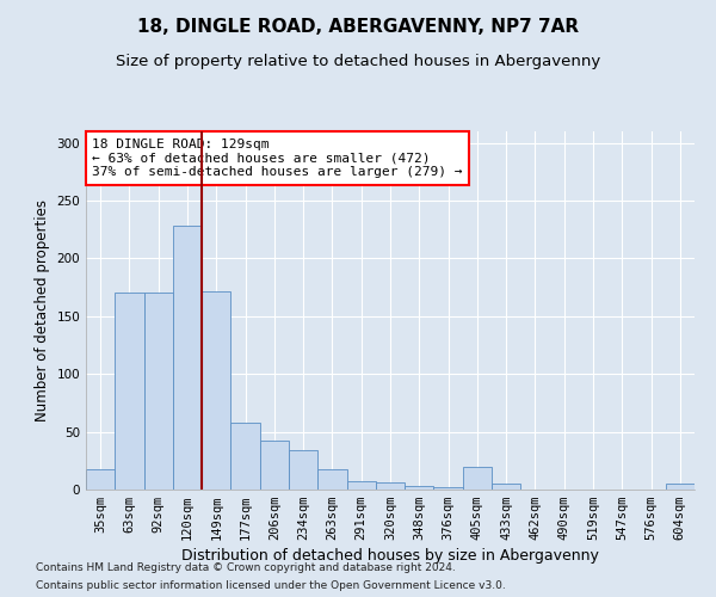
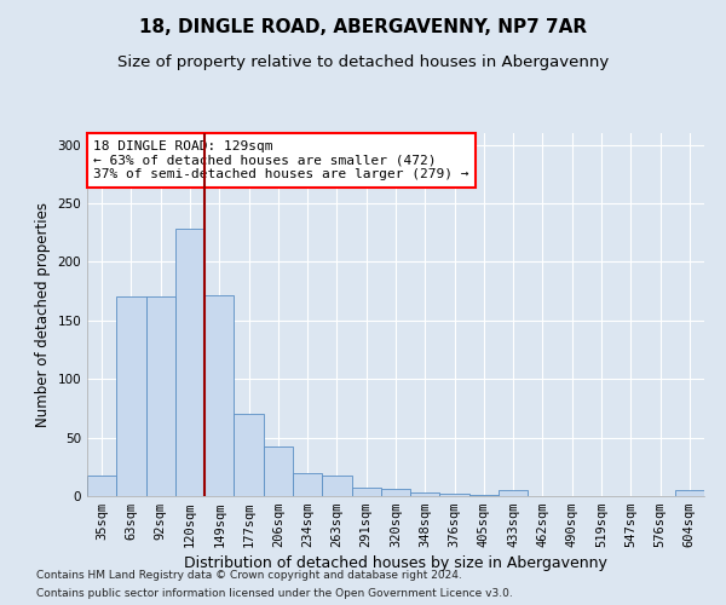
177sqm: 58 -> 70
234sqm: 34 -> 20
405sqm: 20 -> 1
